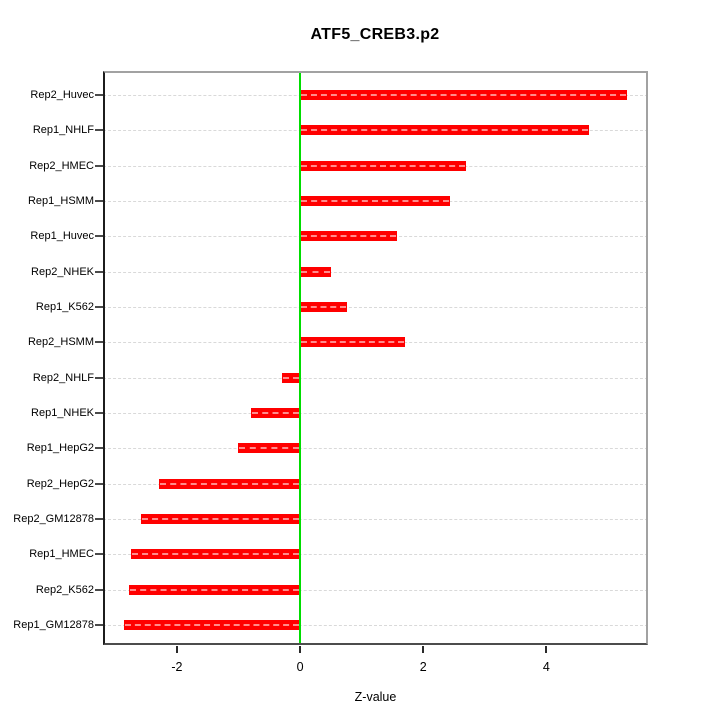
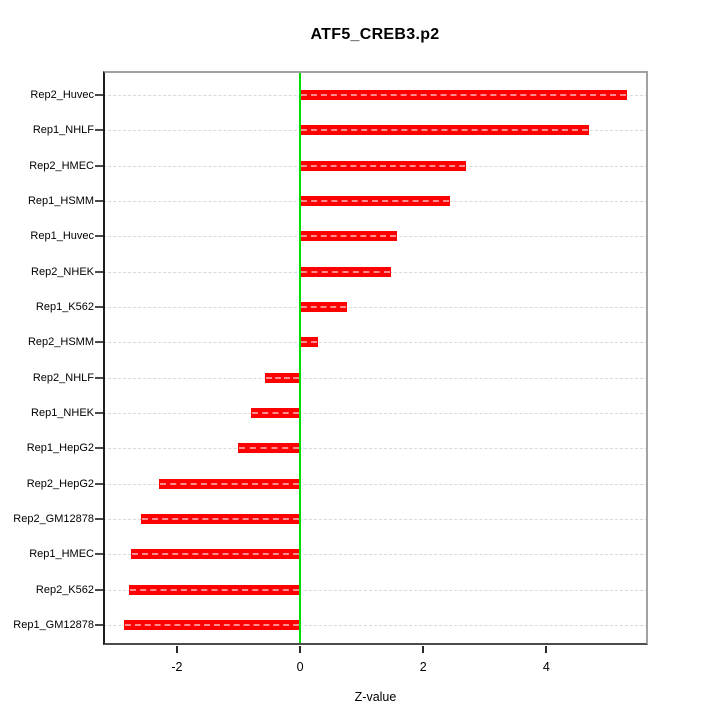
Rep2_NHEK: 0.5 -> 1.5
Rep2_HSMM: 1.7 -> 0.3
Rep2_NHLF: -0.3 -> -0.6
